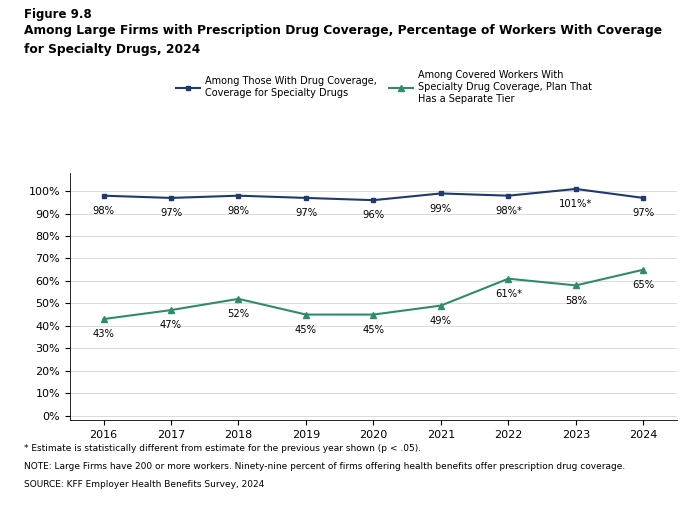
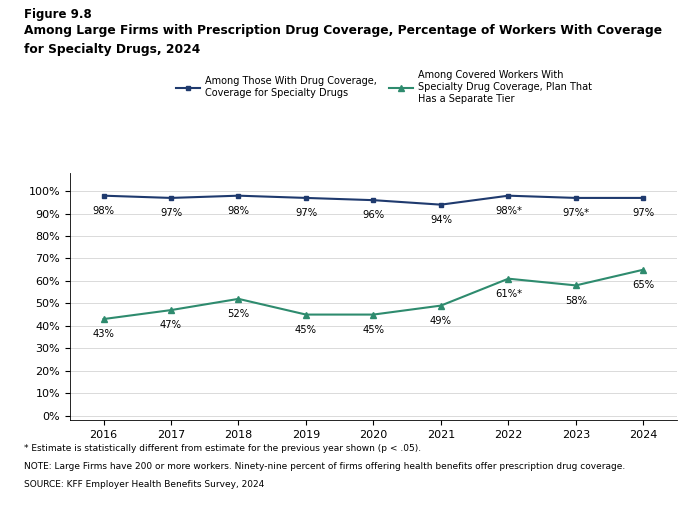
Among Those With Drug Coverage, Coverage for Specialty Drugs/2021: 99% -> 94%
Among Those With Drug Coverage, Coverage for Specialty Drugs/2023: 101%* -> 97%*
